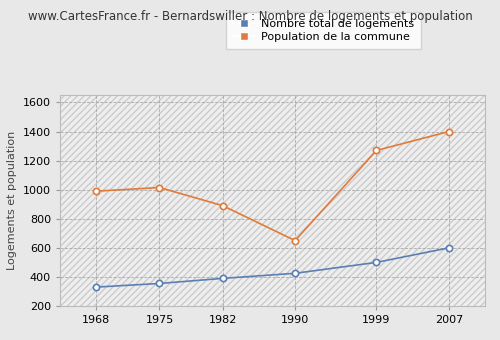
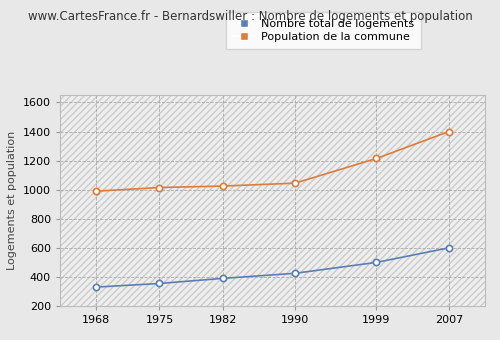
Population de la commune/1982: 890 -> 1020
Population de la commune/1990: 650 -> 1040
Population de la commune/1999: 1270 -> 1220
